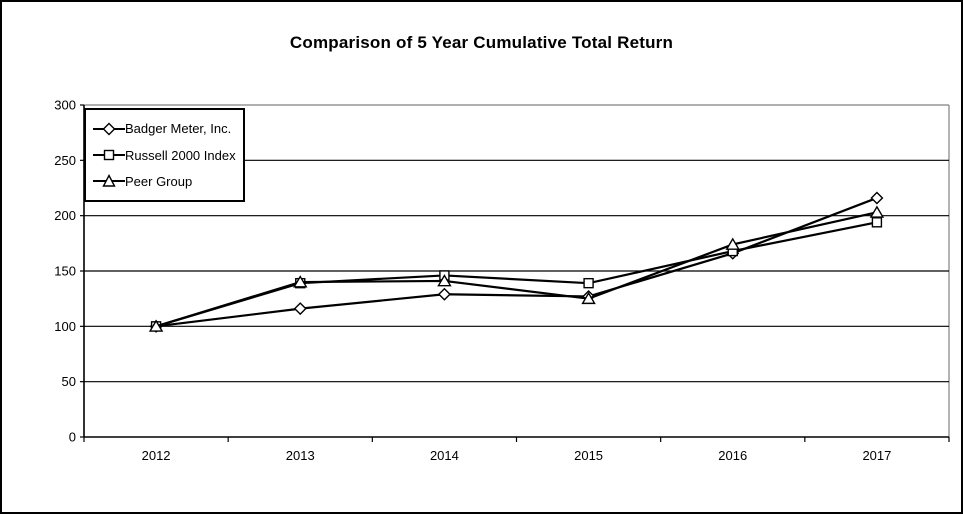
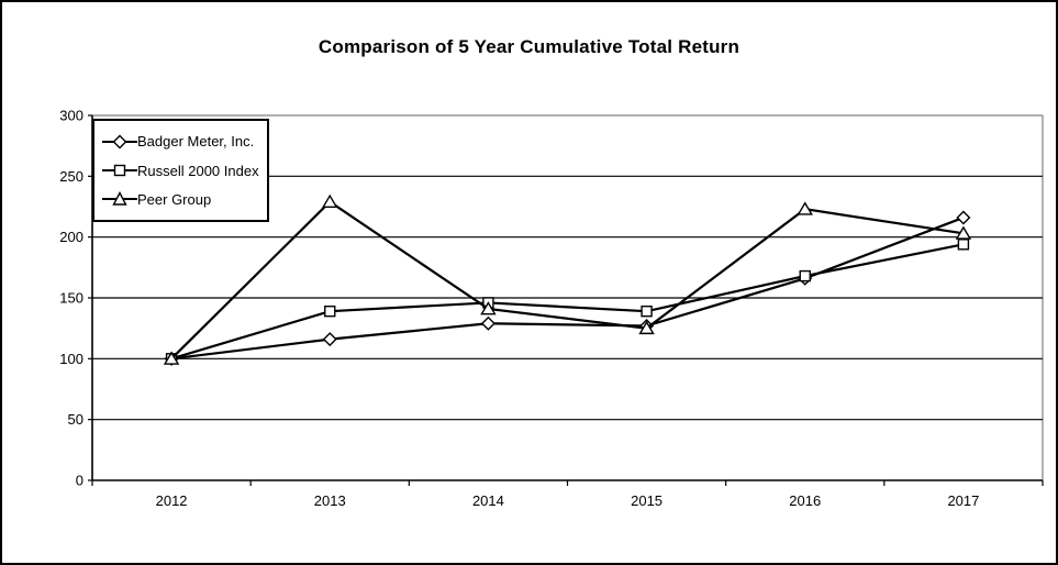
Peer Group/2013: 140 -> 229
Peer Group/2016: 174 -> 223
